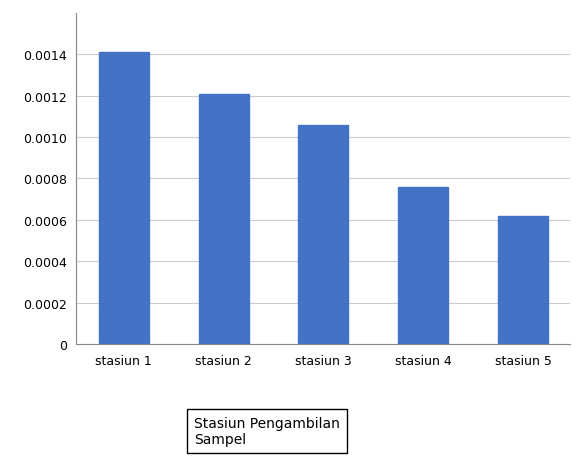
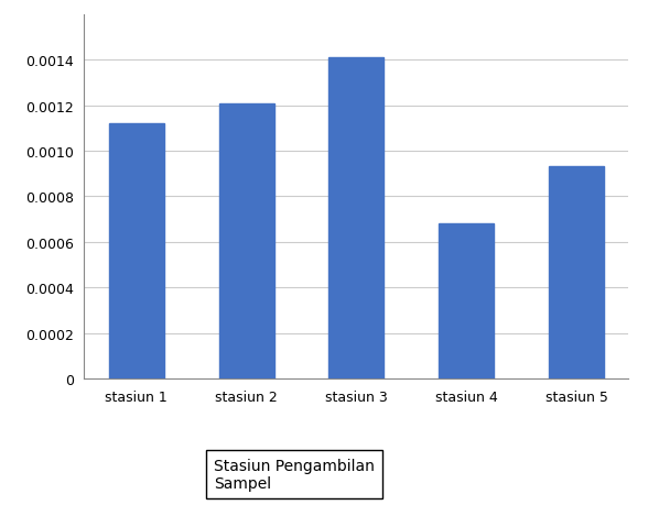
stasiun 1: 0.00141 -> 0.00112
stasiun 3: 0.00106 -> 0.00141
stasiun 4: 0.00076 -> 0.00068
stasiun 5: 0.00062 -> 0.00093
